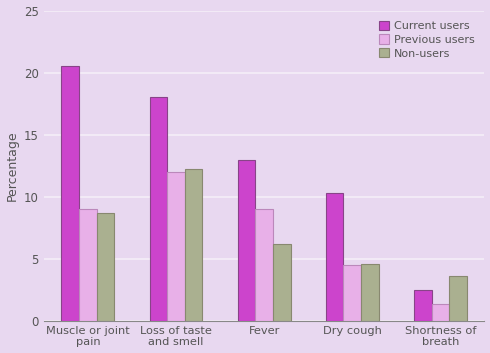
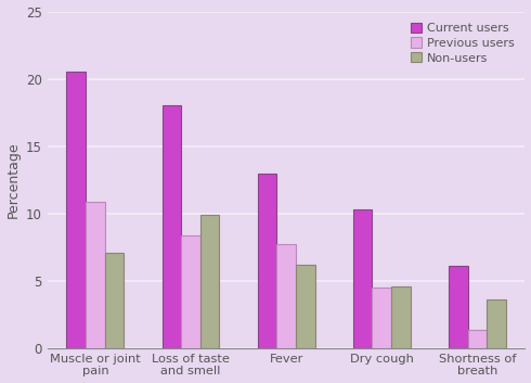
Previous users/Muscle or joint pain: 9.0 -> 10.9
Non-users/Muscle or joint pain: 8.7 -> 7.1
Previous users/Loss of taste and smell: 12.0 -> 8.4
Non-users/Loss of taste and smell: 12.2 -> 9.9
Previous users/Fever: 9.0 -> 7.7
Current users/Shortness of breath: 2.5 -> 6.1
